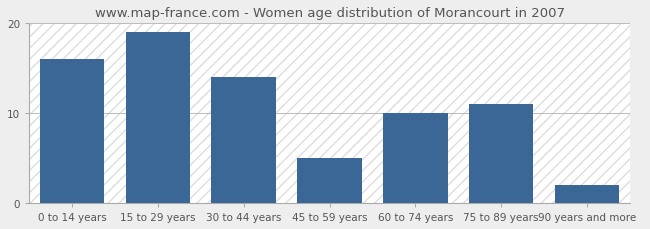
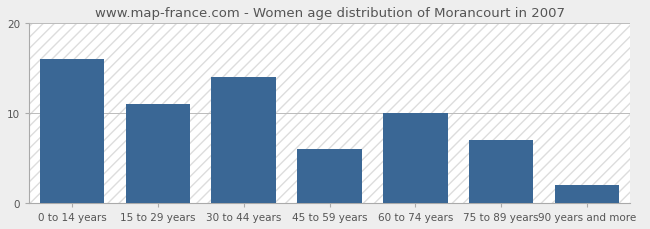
15 to 29 years: 19 -> 11
45 to 59 years: 5 -> 6
75 to 89 years: 11 -> 7
